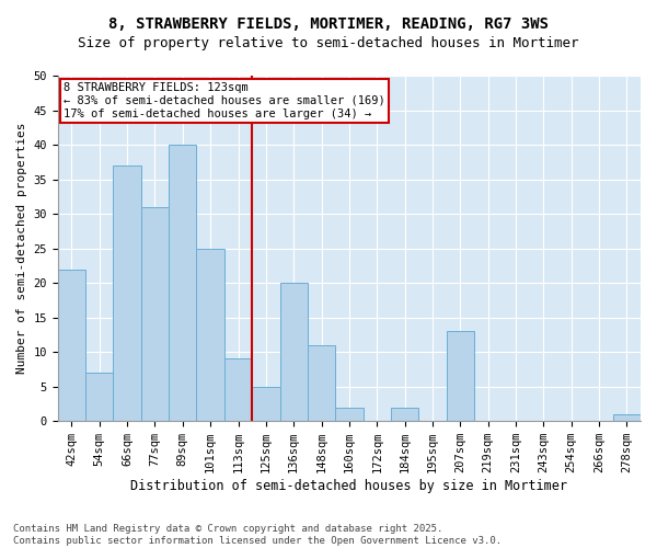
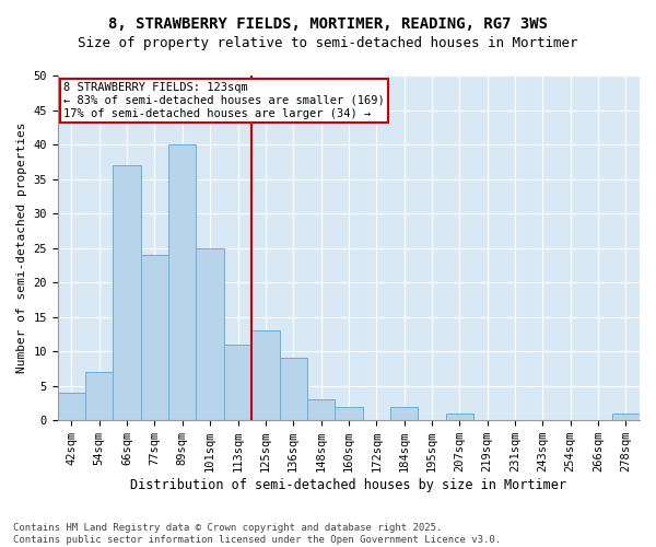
42sqm: 22 -> 4
77sqm: 31 -> 24
113sqm: 9 -> 11
125sqm: 5 -> 13
136sqm: 20 -> 9
148sqm: 11 -> 3
207sqm: 13 -> 1
